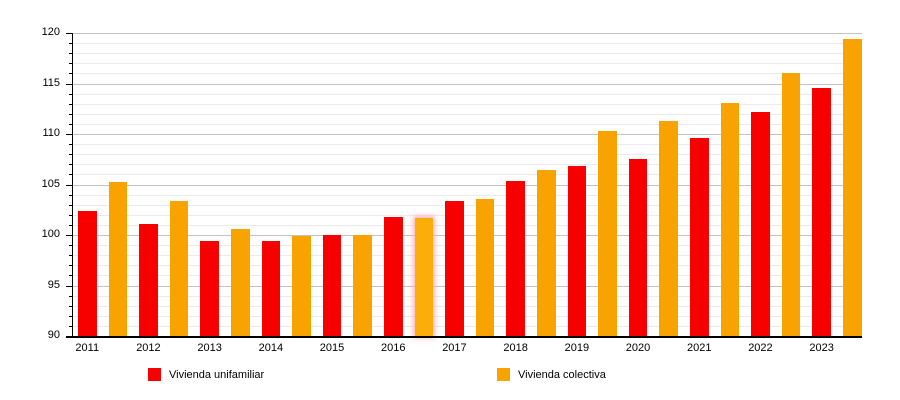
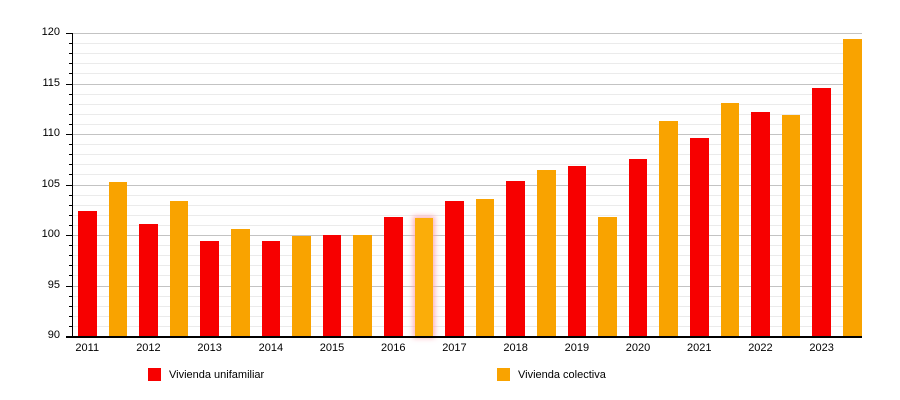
Vivienda colectiva/2019: 110.3 -> 101.8
Vivienda colectiva/2022: 116.0 -> 111.9
